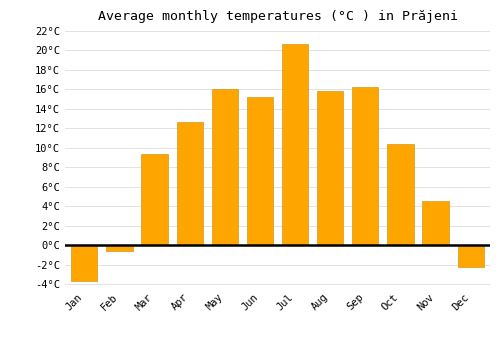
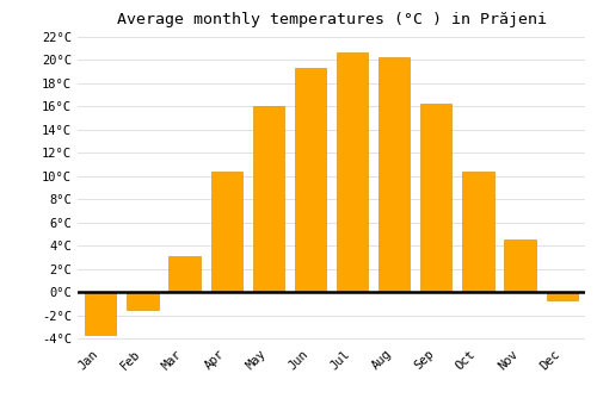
Feb: -0.6°C -> -1.5°C
Mar: 9.4°C -> 3.1°C
Apr: 12.6°C -> 10.4°C
Jun: 15.2°C -> 19.3°C
Aug: 15.8°C -> 20.2°C
Dec: -2.2°C -> -0.7°C
